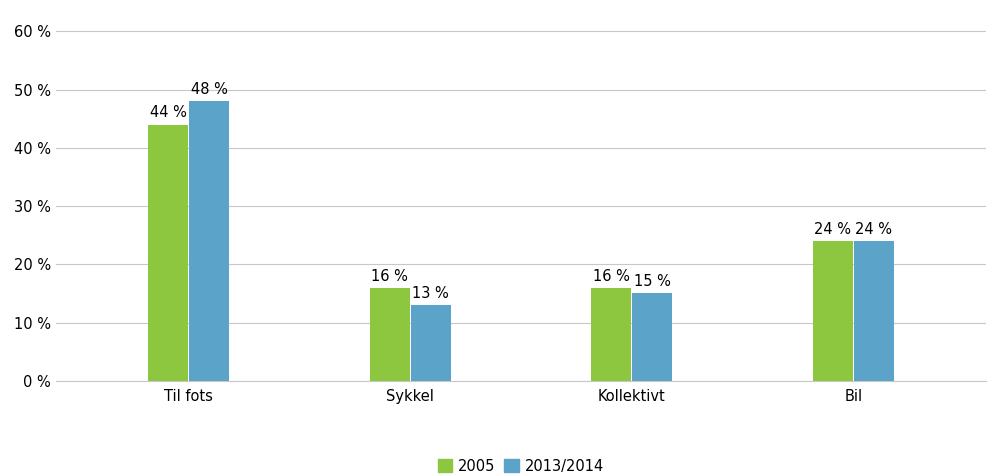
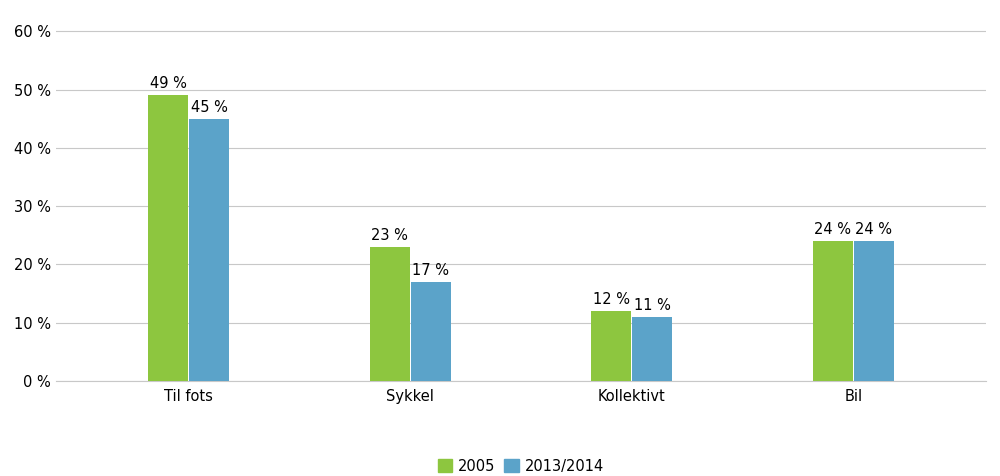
2005/Til fots: 44 -> 49
2013/2014/Til fots: 48 -> 45
2005/Sykkel: 16 -> 23
2013/2014/Sykkel: 13 -> 17
2005/Kollektivt: 16 -> 12
2013/2014/Kollektivt: 15 -> 11
